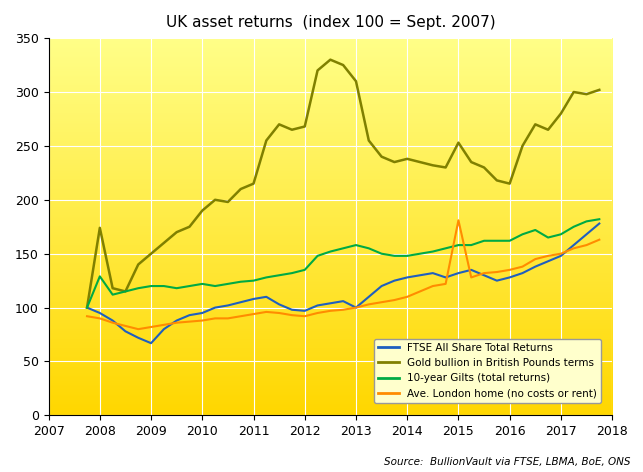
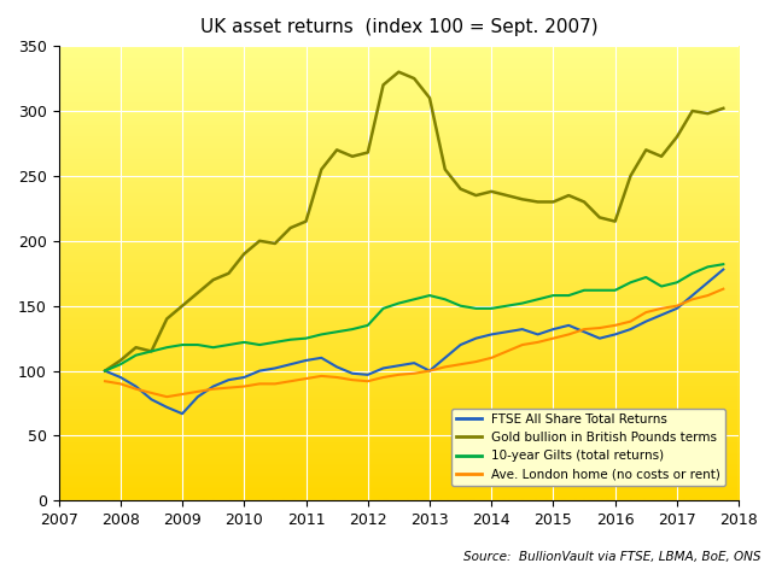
Gold bullion in British Pounds terms/2008: 174 -> 108
10-year Gilts (total returns)/2008: 129 -> 105
Gold bullion in British Pounds terms/2015: 253 -> 230
Ave. London home (no costs or rent)/2015: 181 -> 125
